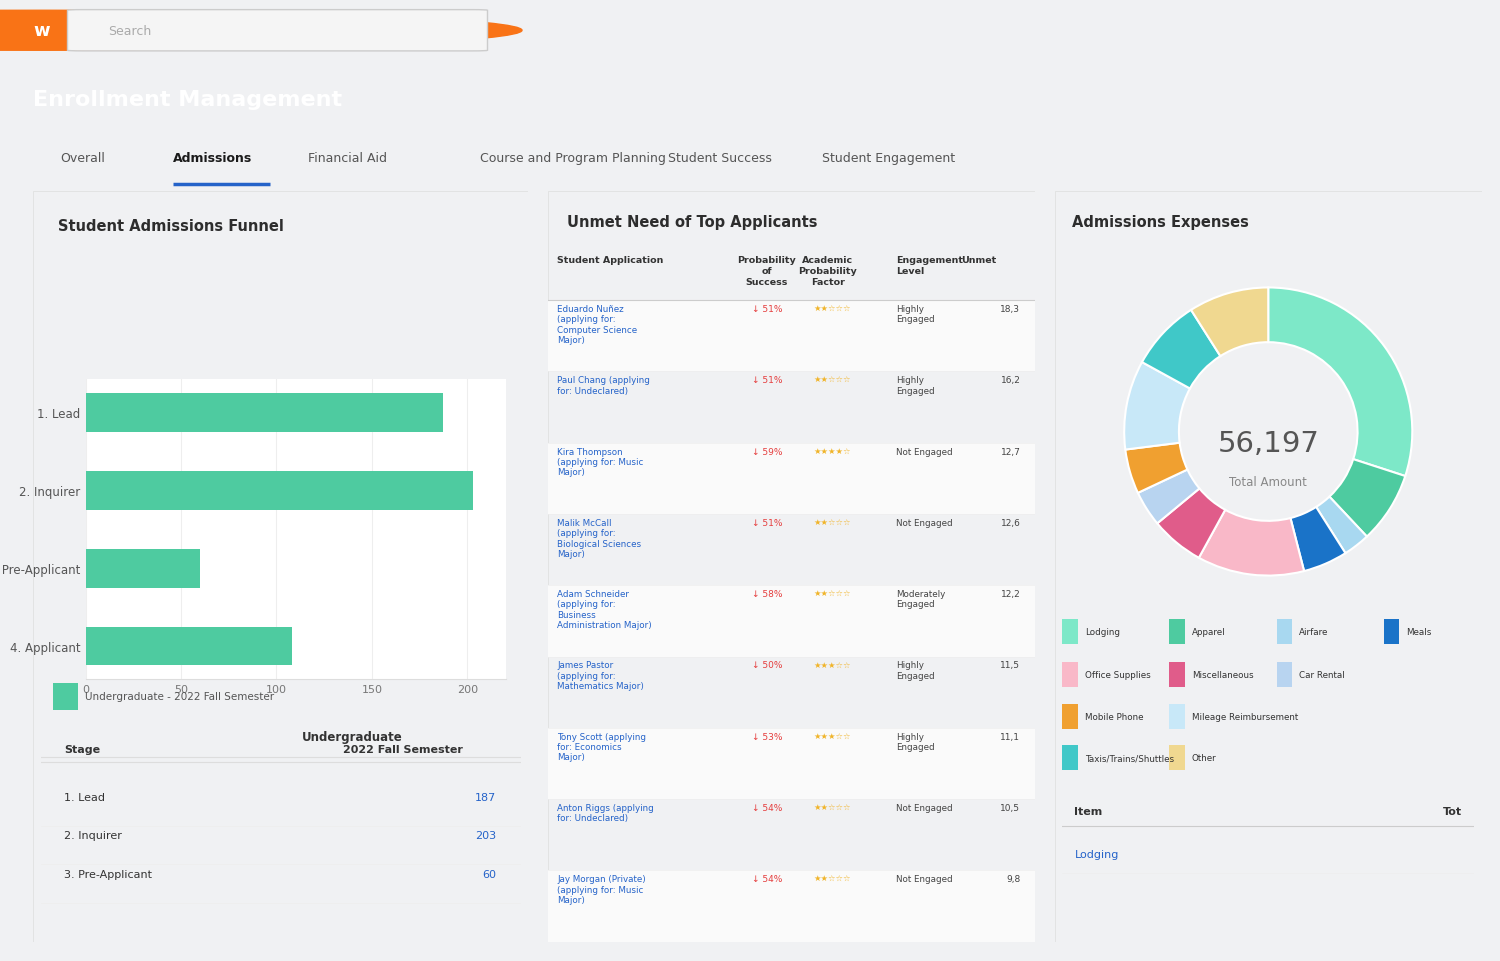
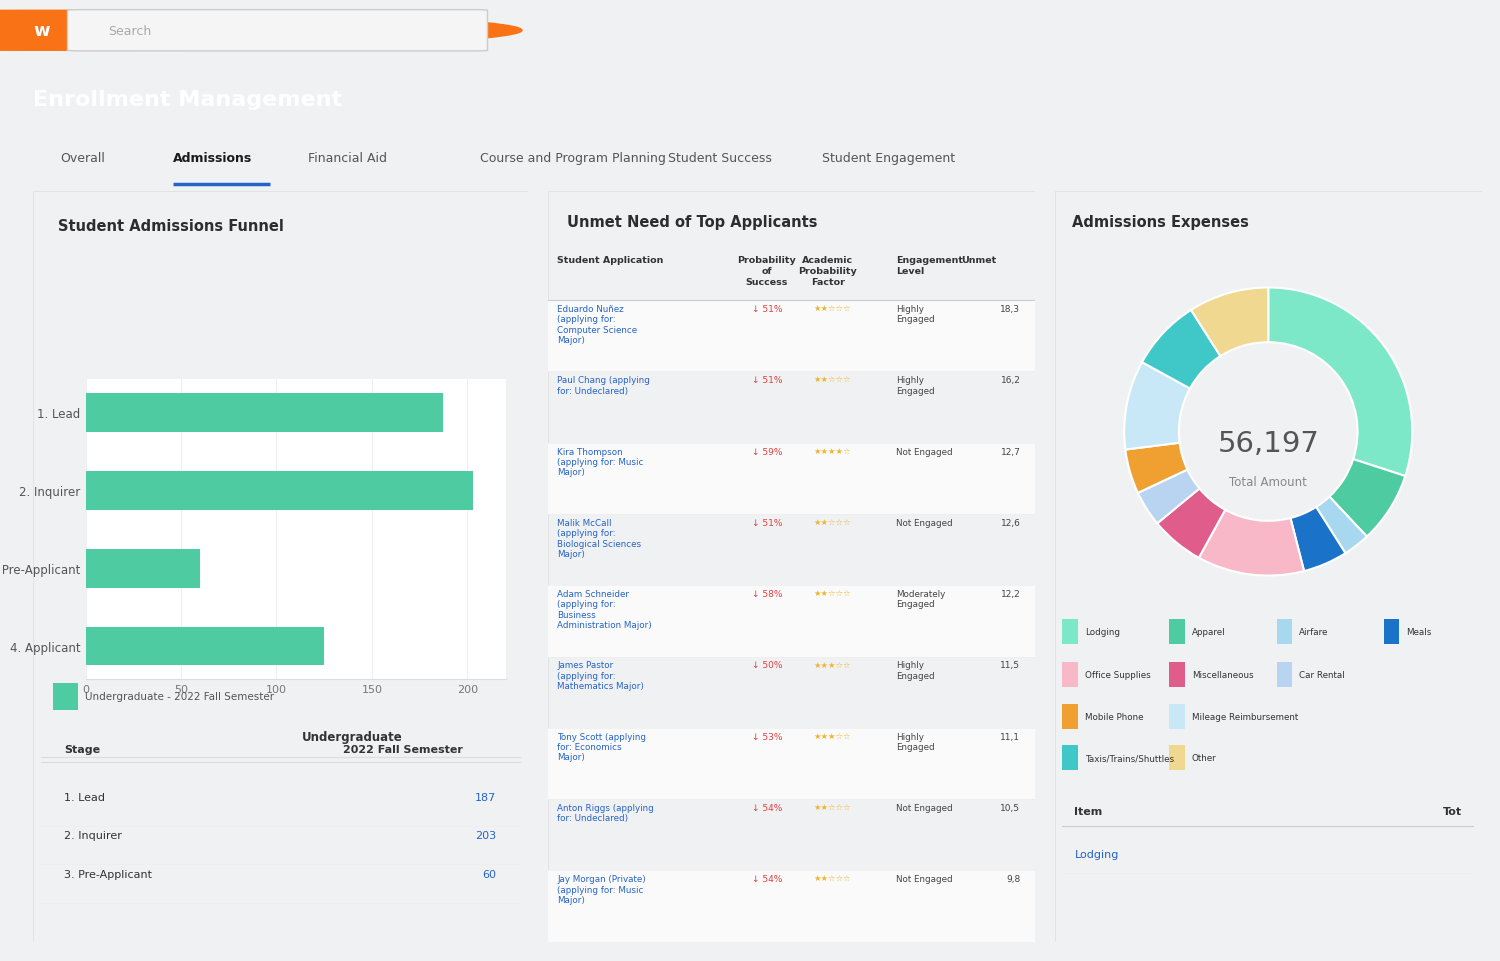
4. Applicant: 108 -> 125
